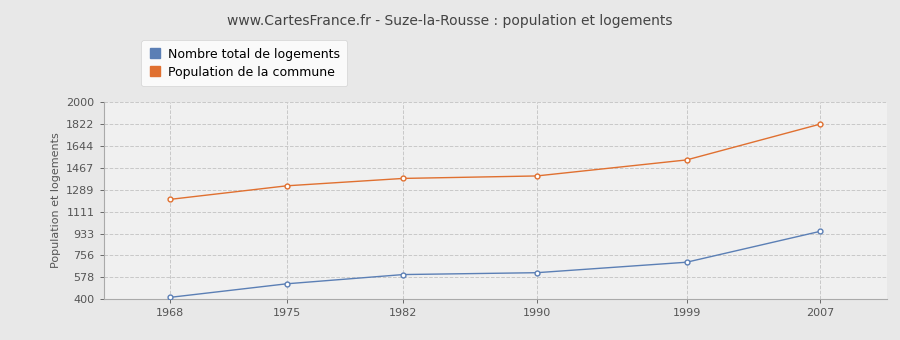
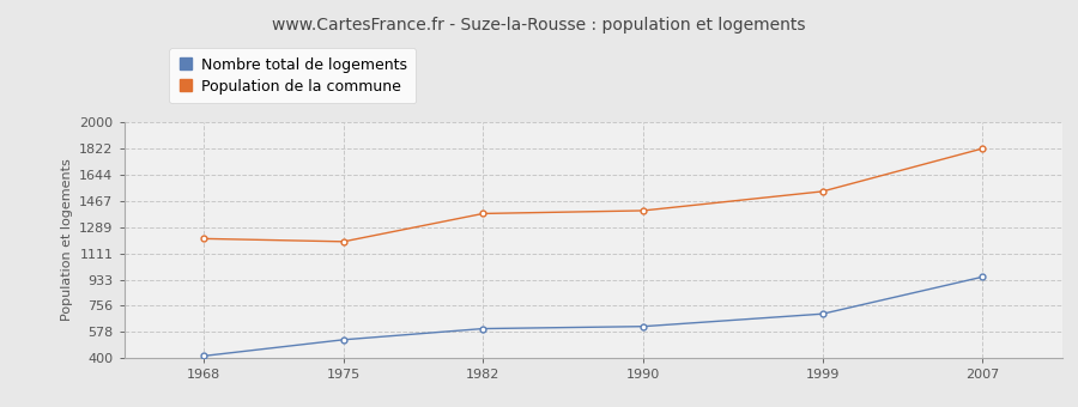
Population de la commune/1975: 1320 -> 1190
